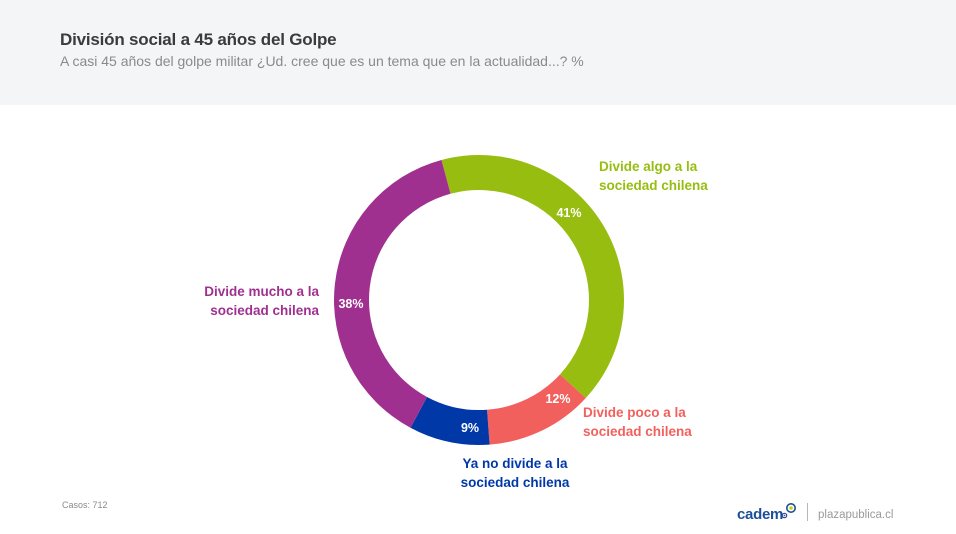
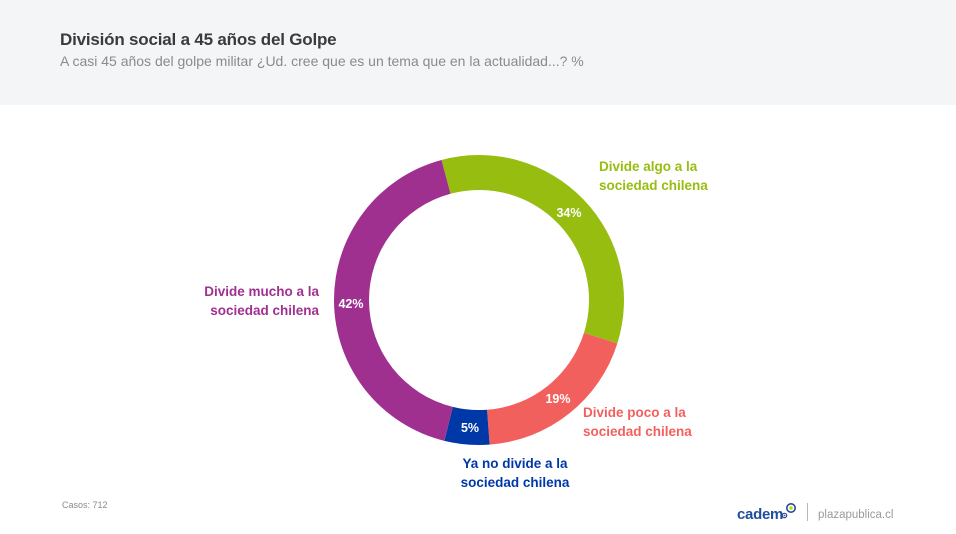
Divide algo a la sociedad chilena: 41% -> 34%
Divide poco a la sociedad chilena: 12% -> 19%
Ya no divide a la sociedad chilena: 9% -> 5%
Divide mucho a la sociedad chilena: 38% -> 42%
